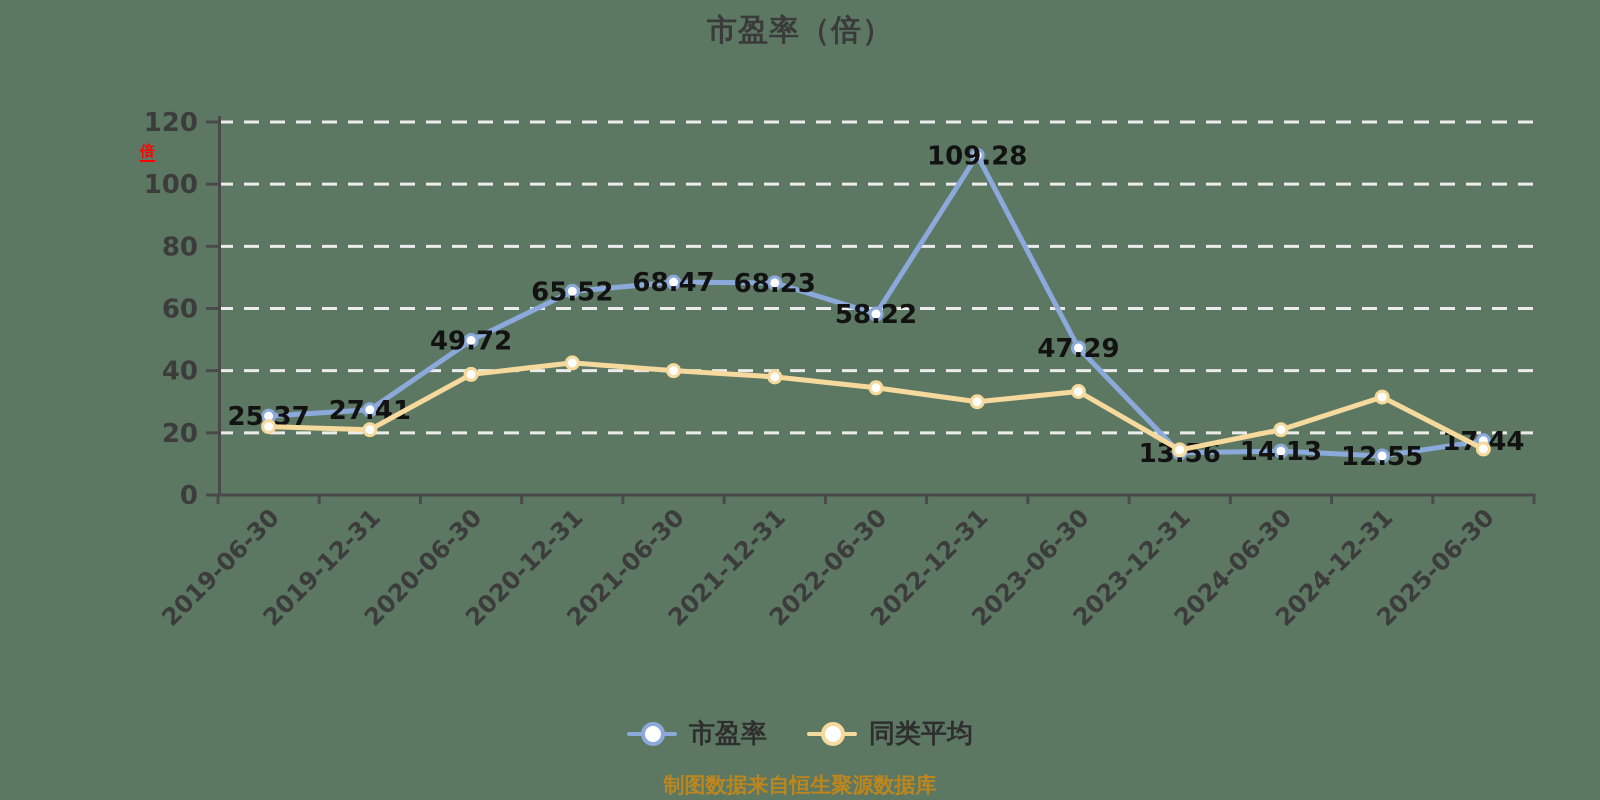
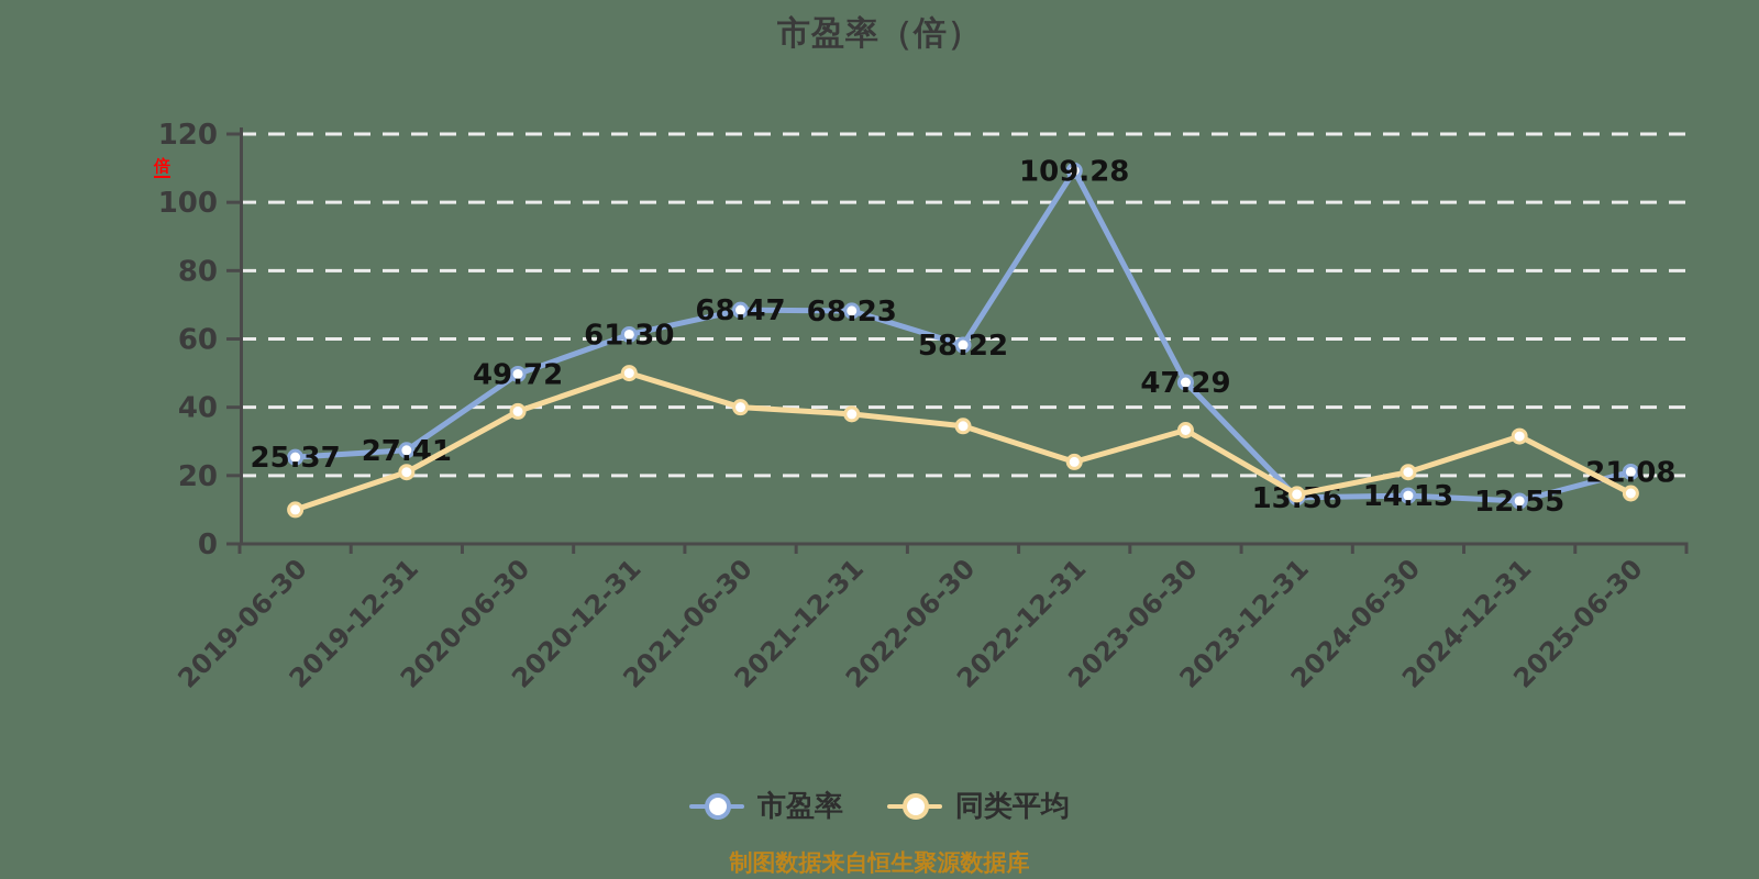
同类平均/2019-06-30: 22 -> 10
市盈率/2020-12-31: 65.52 -> 61.30
同类平均/2020-12-31: 42 -> 50
同类平均/2022-12-31: 30 -> 24
市盈率/2025-06-30: 17.44 -> 21.08
